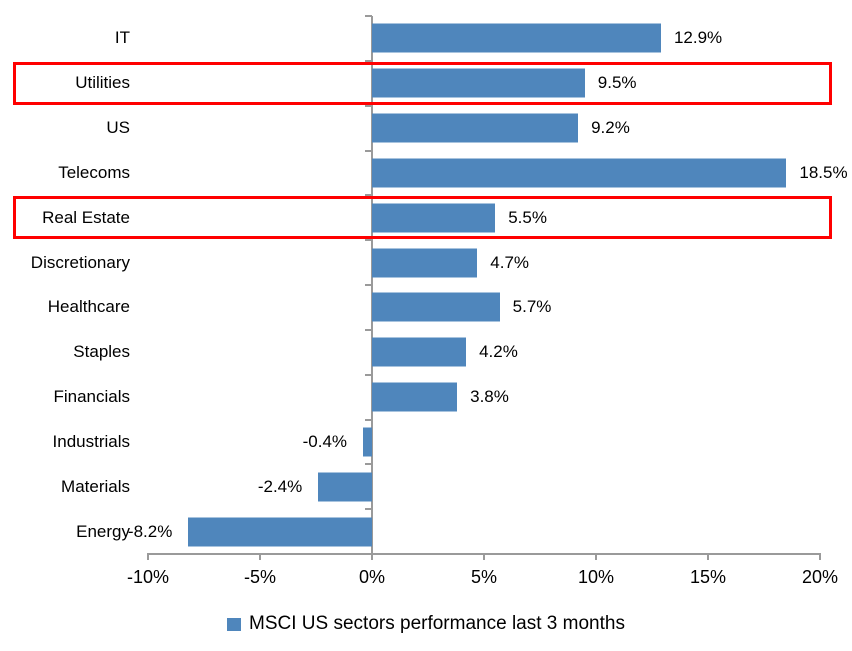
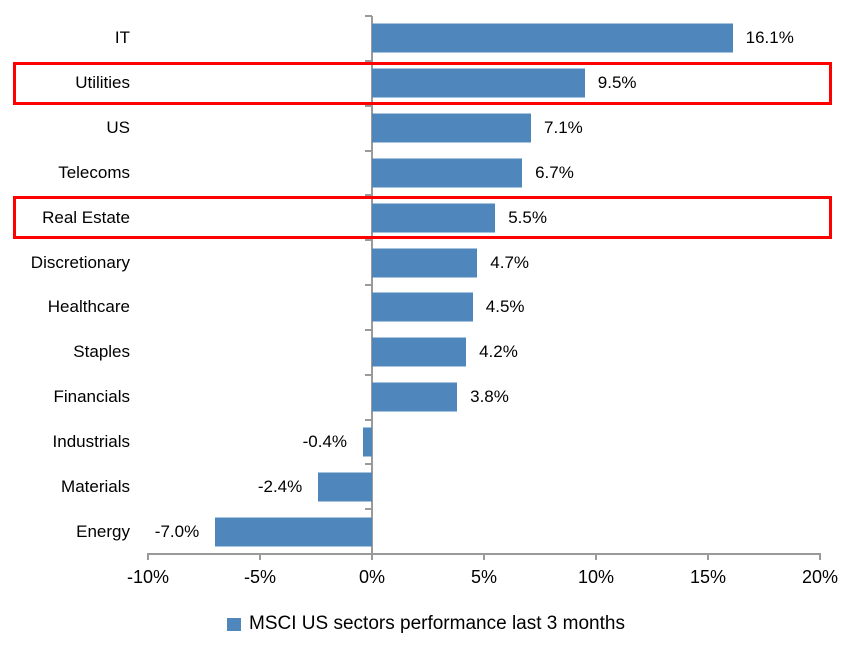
IT: 12.9% -> 16.1%
US: 9.2% -> 7.1%
Telecoms: 18.5% -> 6.7%
Healthcare: 5.7% -> 4.5%
Energy: -8.2% -> -7.0%
